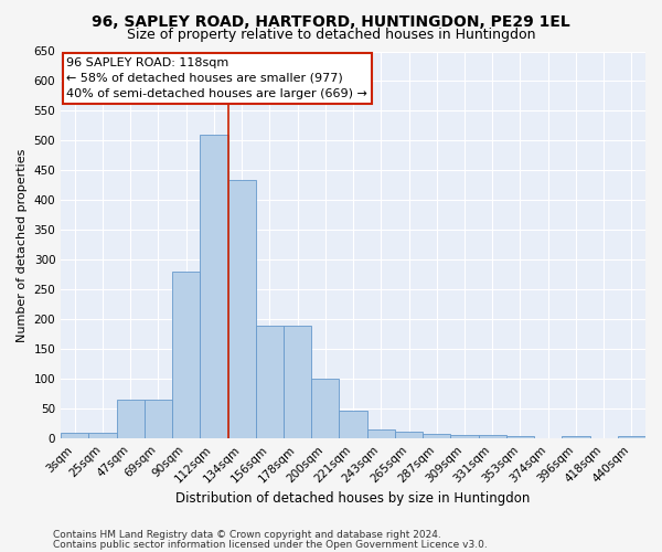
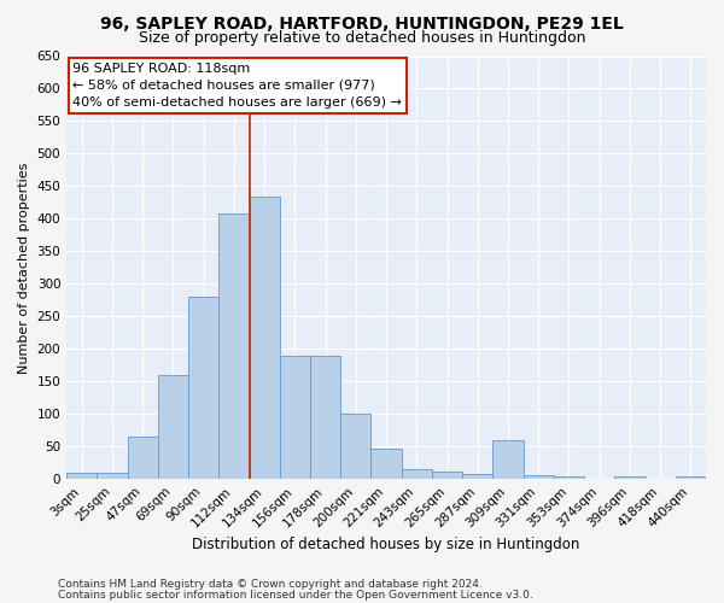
69sqm: 65 -> 160
112sqm: 510 -> 408
309sqm: 6 -> 60
